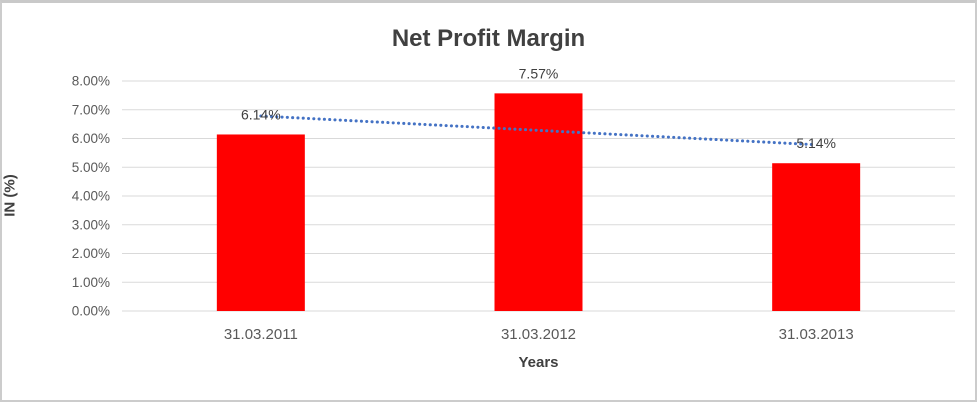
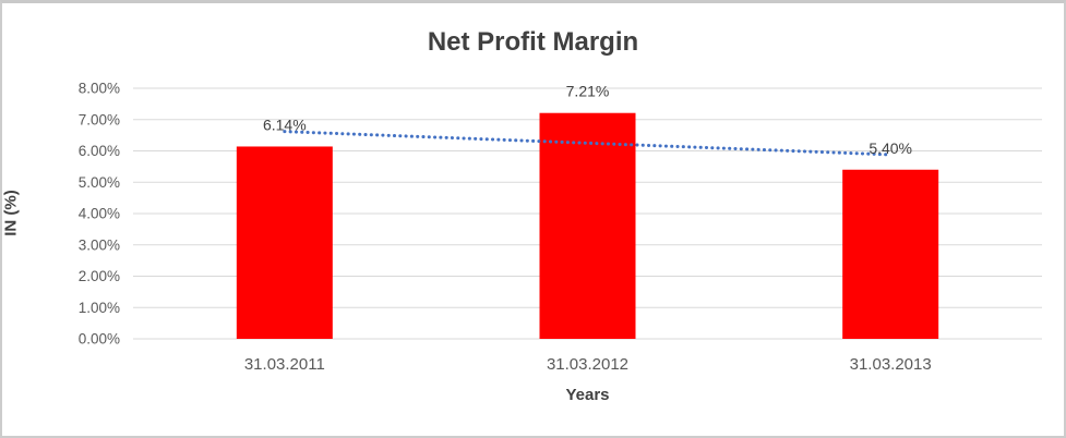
31.03.2012: 7.57% -> 7.21%
31.03.2013: 5.14% -> 5.40%
